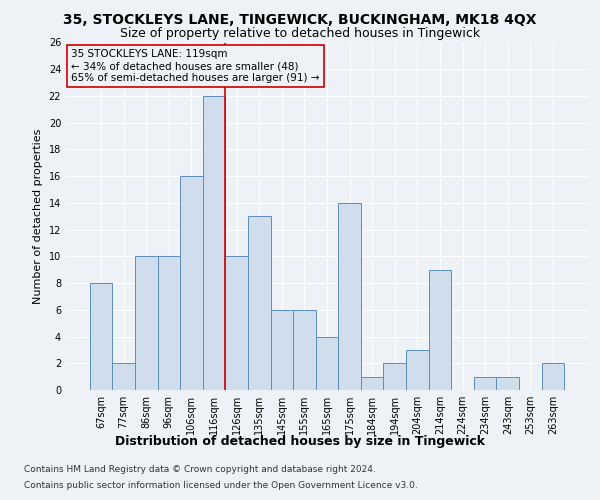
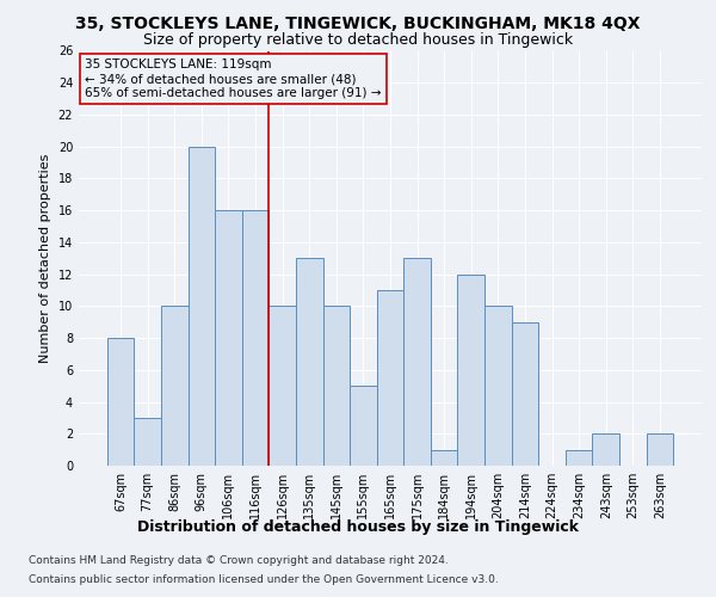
77sqm: 2 -> 3
96sqm: 10 -> 20
116sqm: 22 -> 16
145sqm: 6 -> 10
155sqm: 6 -> 5
165sqm: 4 -> 11
175sqm: 14 -> 13
194sqm: 2 -> 12
204sqm: 3 -> 10
243sqm: 1 -> 2
